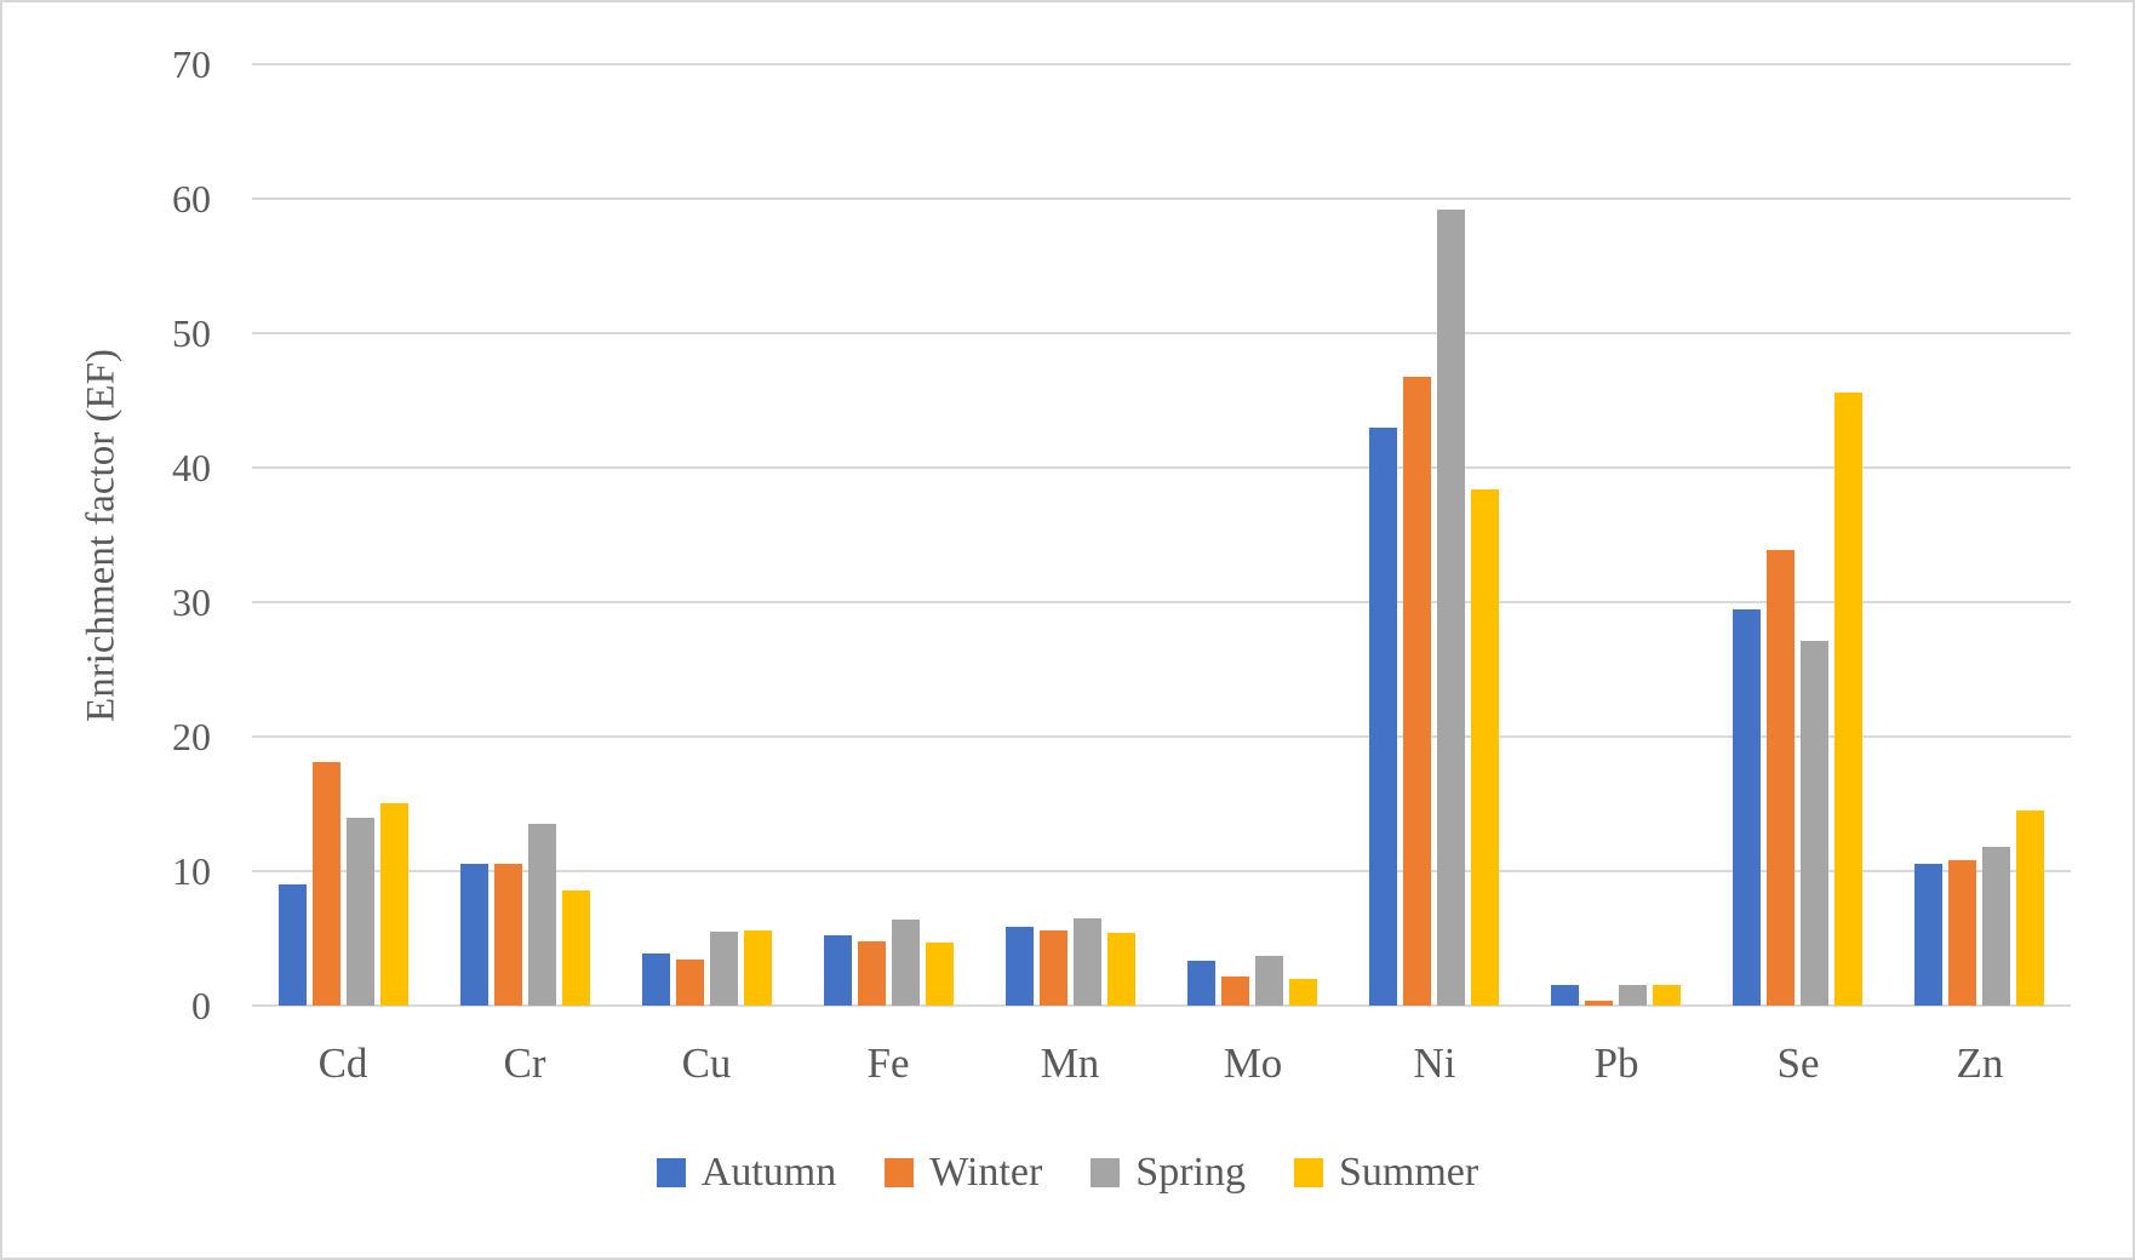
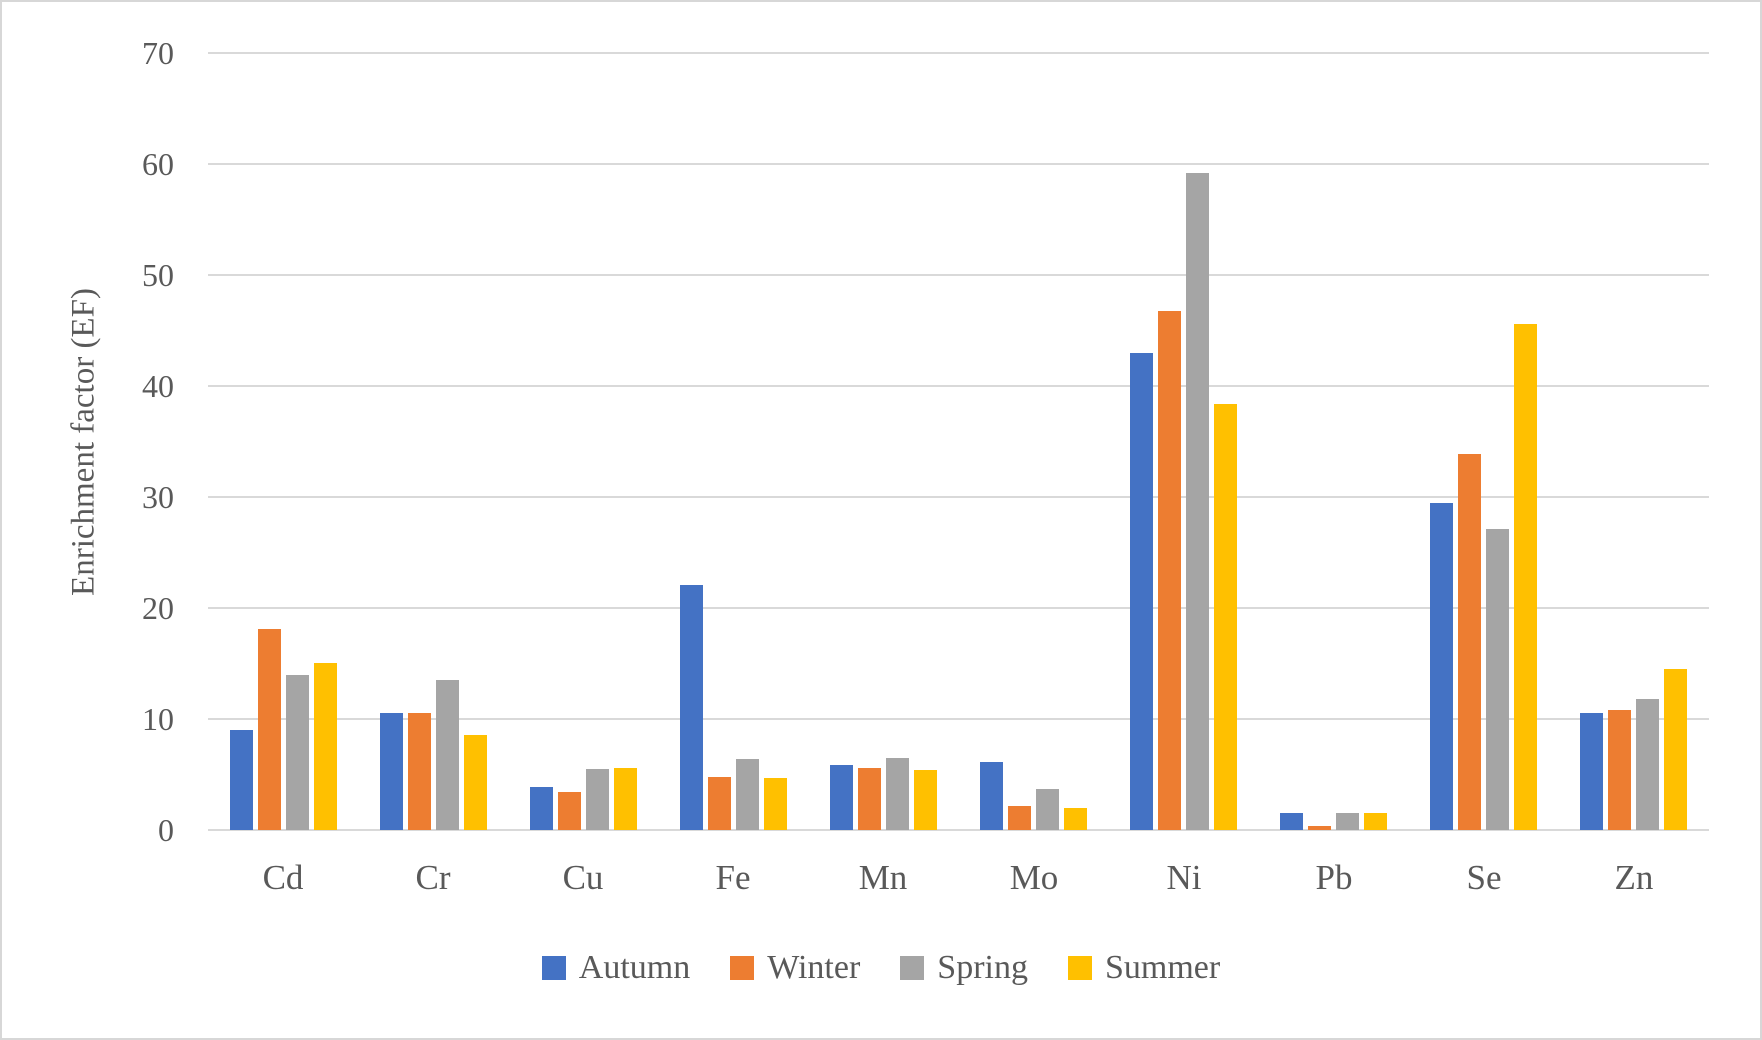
Autumn/Fe: 5.2 -> 22.1
Autumn/Mo: 3.3 -> 6.1
